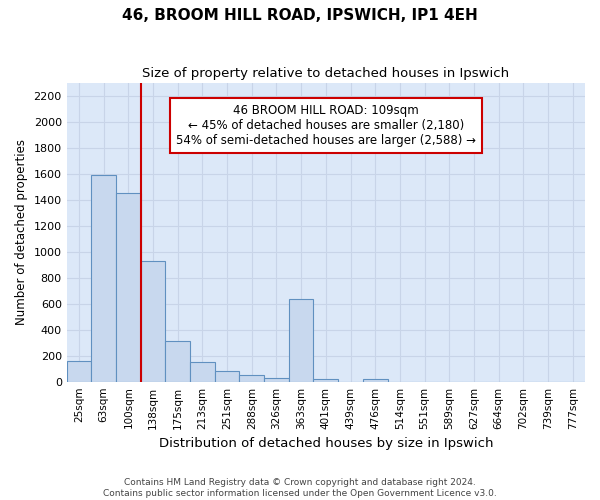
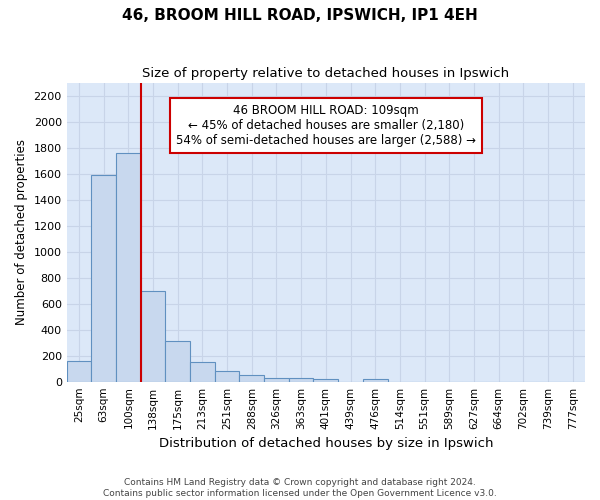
100sqm: 1450 -> 1760
138sqm: 930 -> 700
363sqm: 640 -> 20
